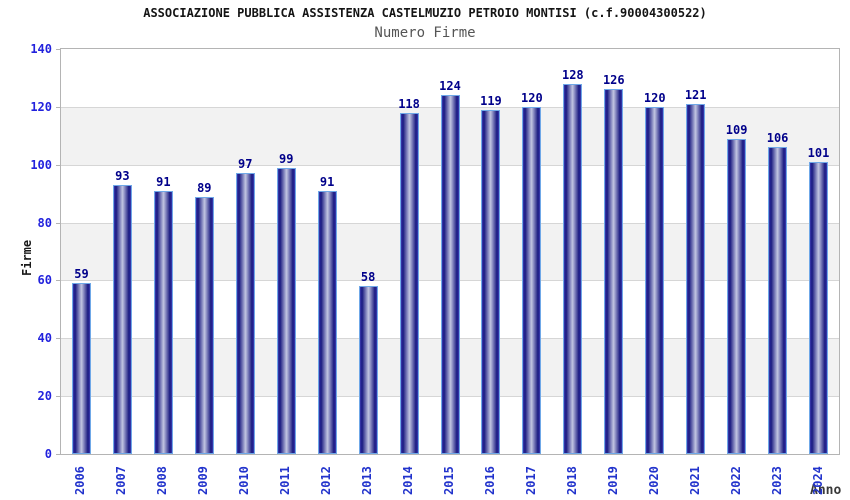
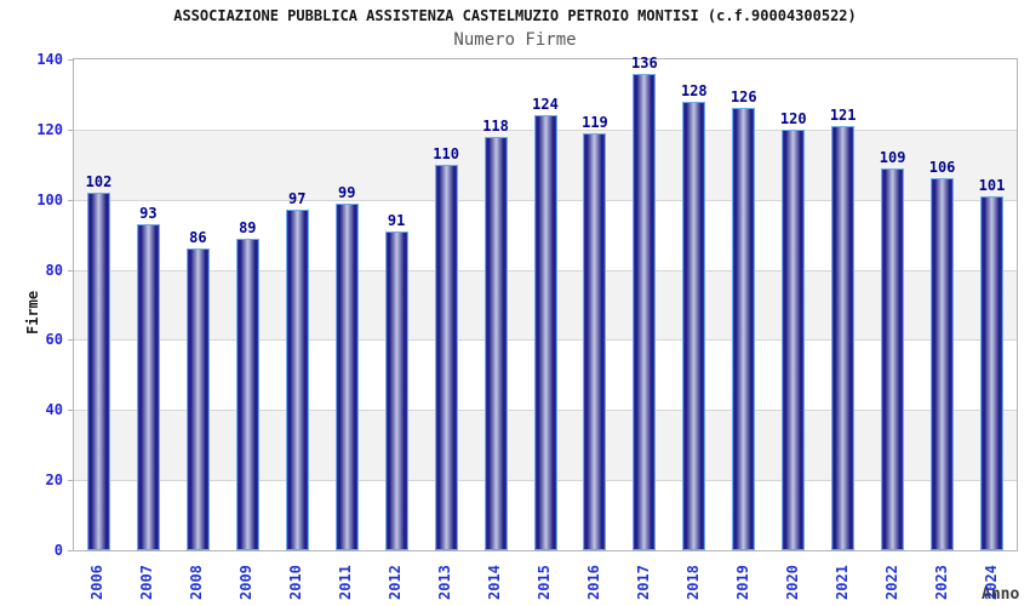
2006: 59 -> 102
2008: 91 -> 86
2013: 58 -> 110
2017: 120 -> 136
